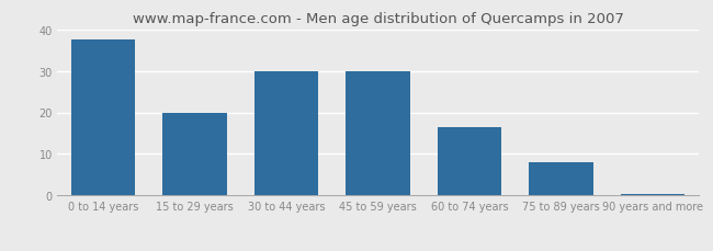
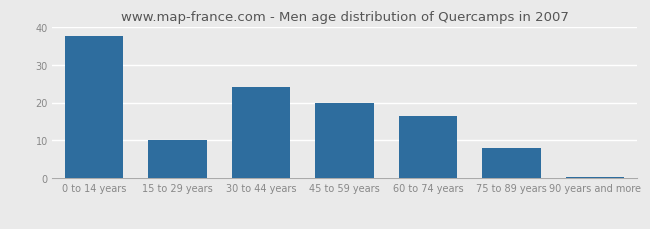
15 to 29 years: 20.0 -> 10.0
30 to 44 years: 30.0 -> 24.0
45 to 59 years: 30.0 -> 20.0
